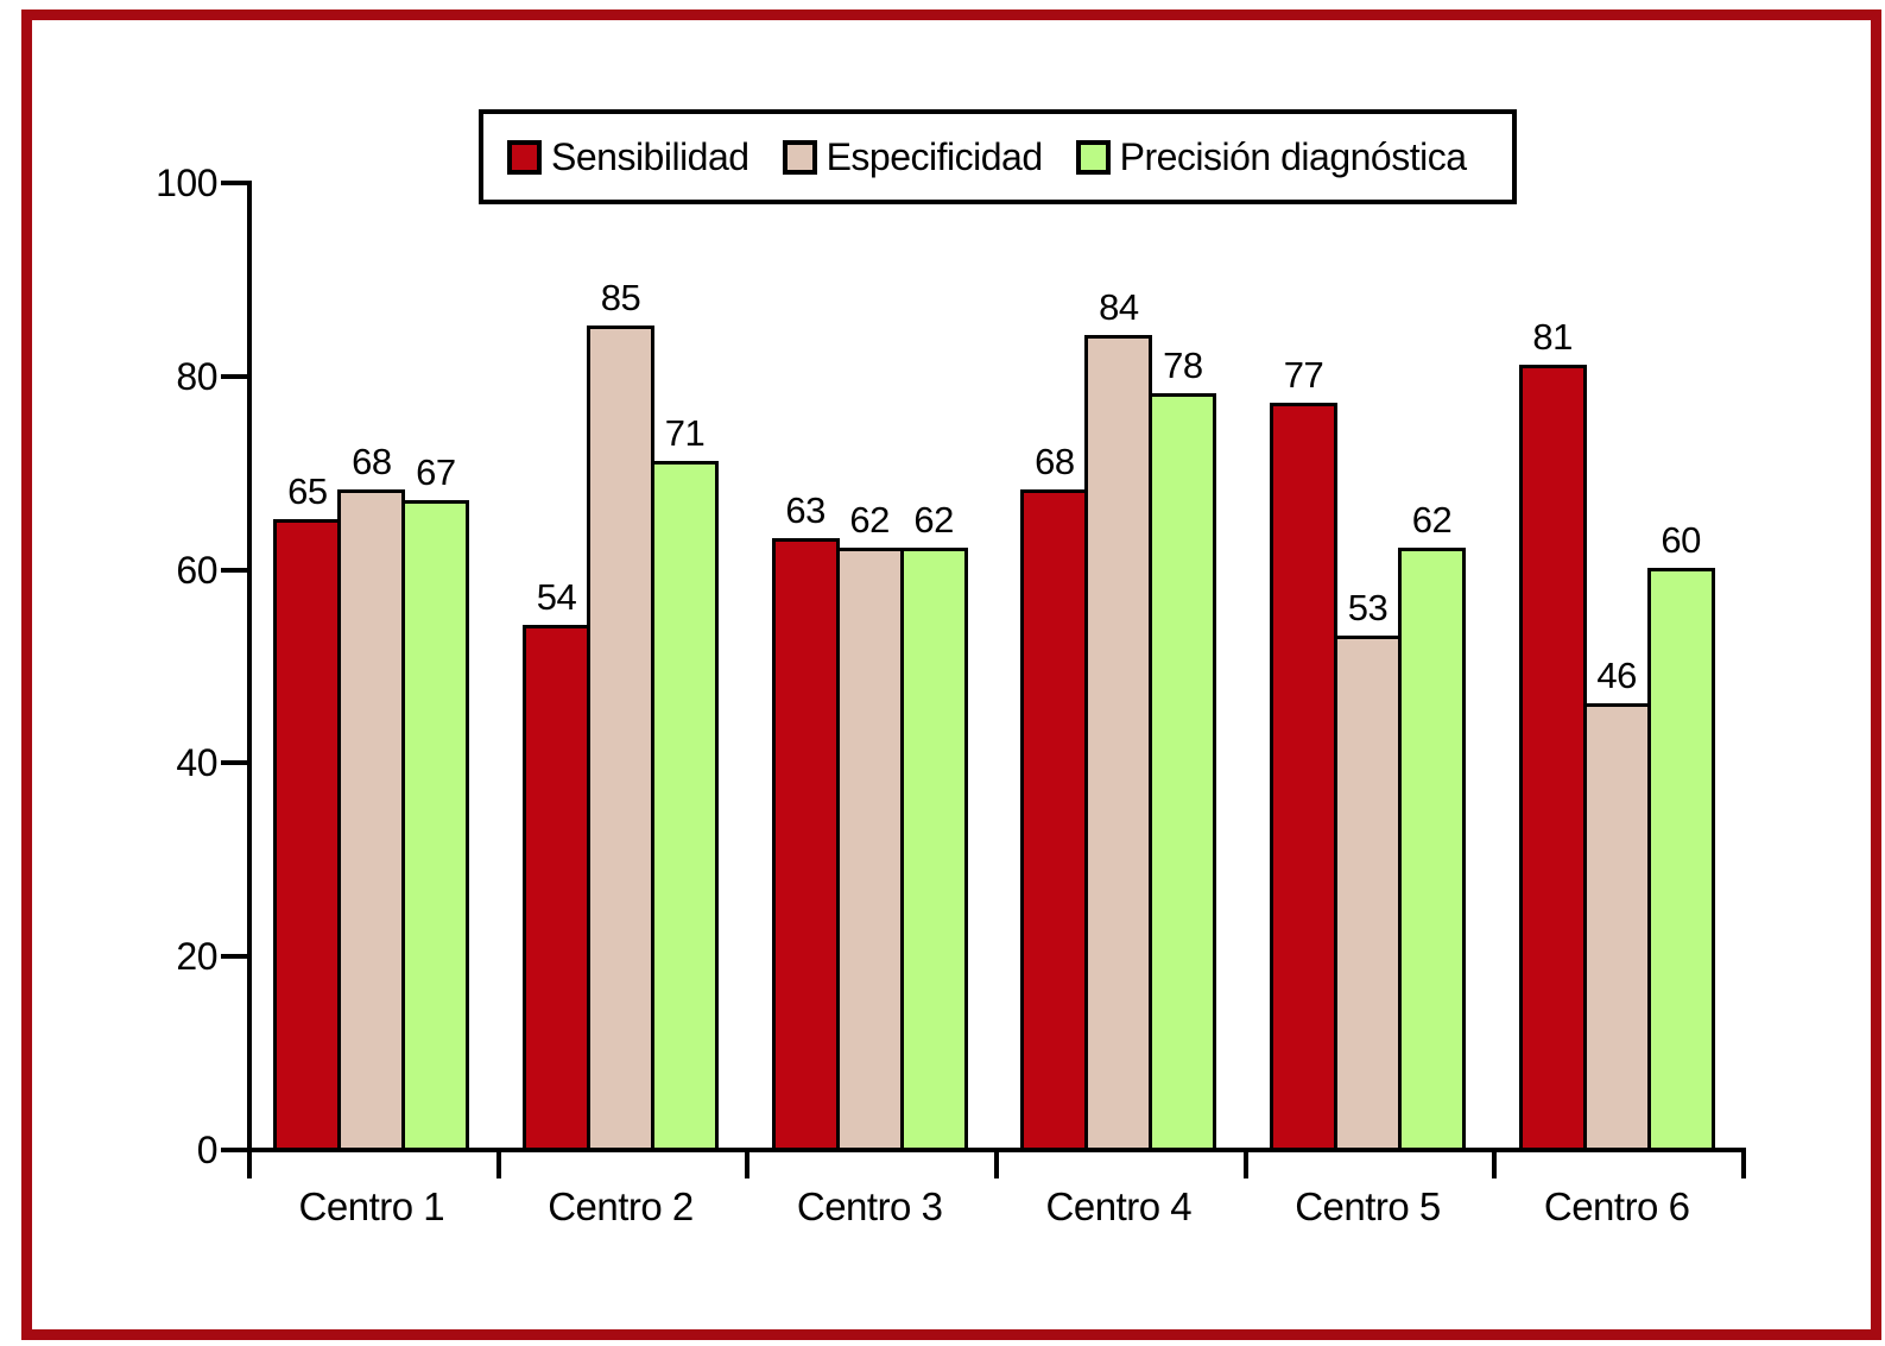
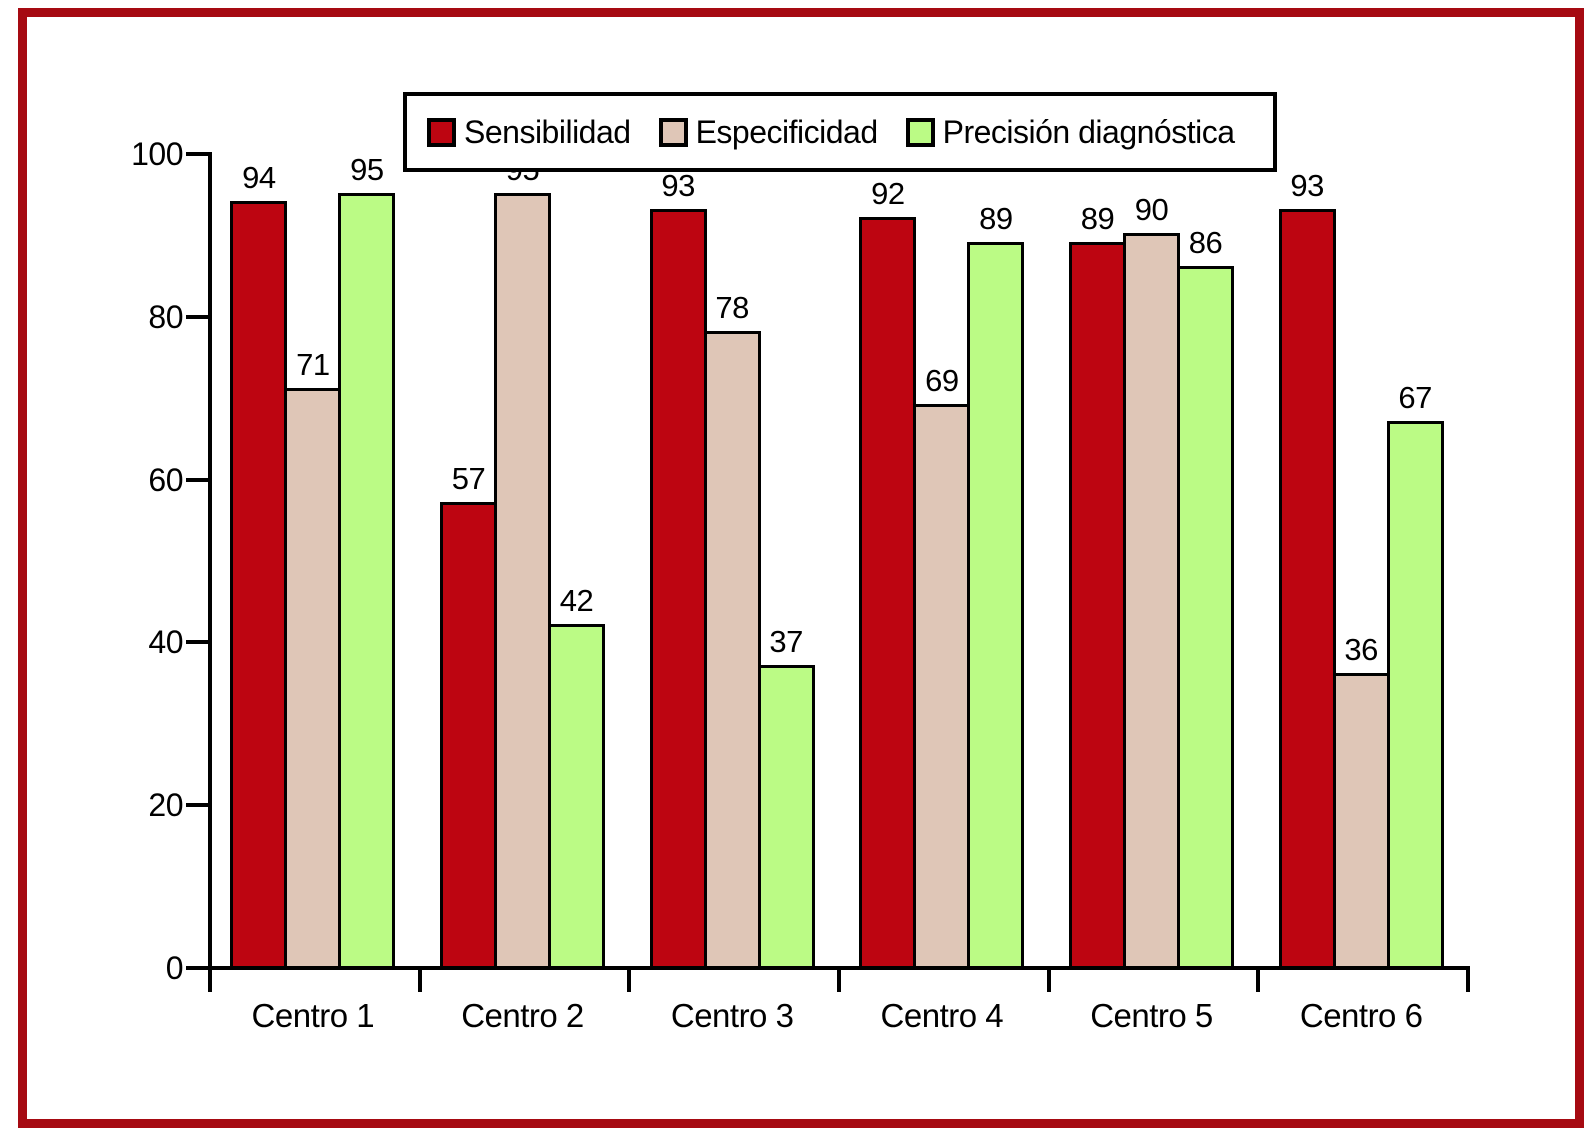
Sensibilidad/Centro 1: 65 -> 94
Especificidad/Centro 1: 68 -> 71
Precisión diagnóstica/Centro 1: 67 -> 95
Sensibilidad/Centro 2: 54 -> 57
Especificidad/Centro 2: 85 -> 95
Precisión diagnóstica/Centro 2: 71 -> 42
Sensibilidad/Centro 3: 63 -> 93
Especificidad/Centro 3: 62 -> 78
Precisión diagnóstica/Centro 3: 62 -> 37
Sensibilidad/Centro 4: 68 -> 92
Especificidad/Centro 4: 84 -> 69
Precisión diagnóstica/Centro 4: 78 -> 89
Sensibilidad/Centro 5: 77 -> 89
Especificidad/Centro 5: 53 -> 90
Precisión diagnóstica/Centro 5: 62 -> 86
Sensibilidad/Centro 6: 81 -> 93
Especificidad/Centro 6: 46 -> 36
Precisión diagnóstica/Centro 6: 60 -> 67
